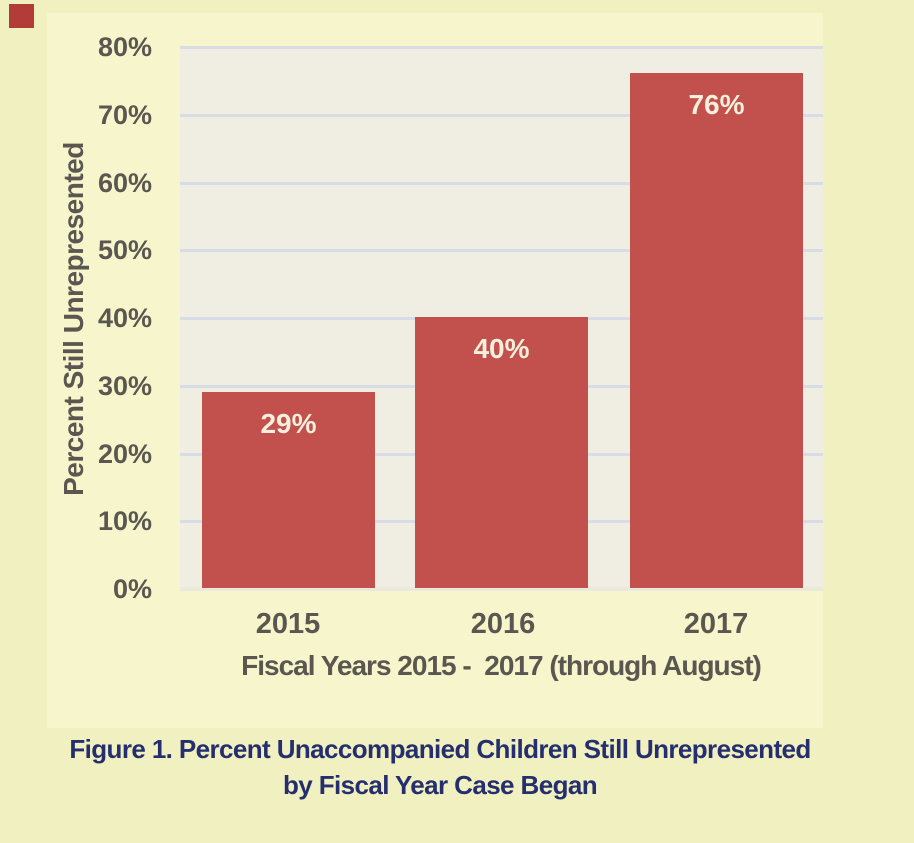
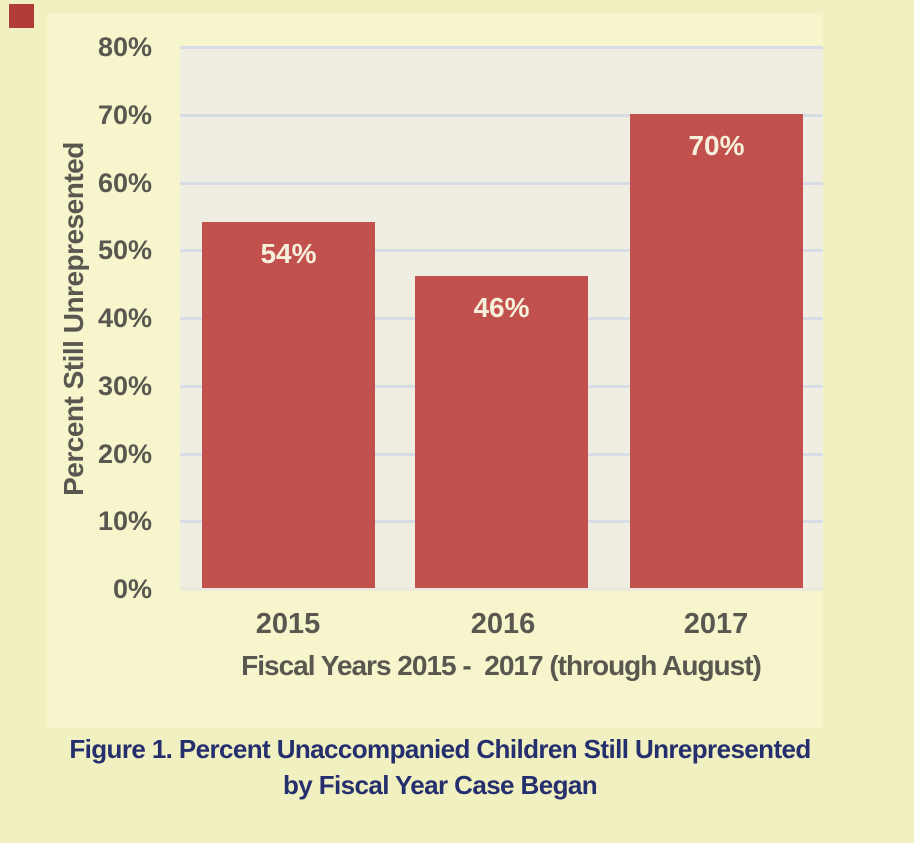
2015: 29% -> 54%
2016: 40% -> 46%
2017: 76% -> 70%
